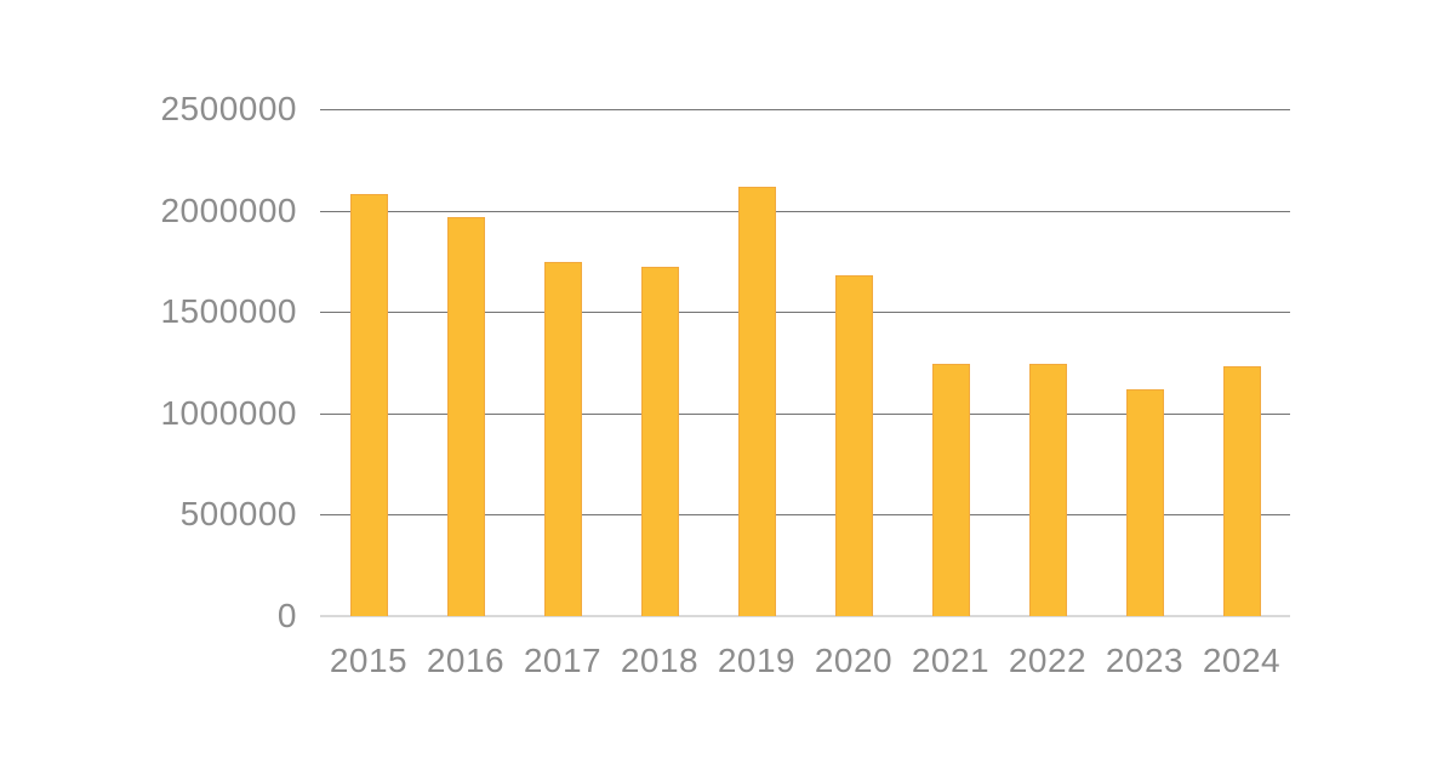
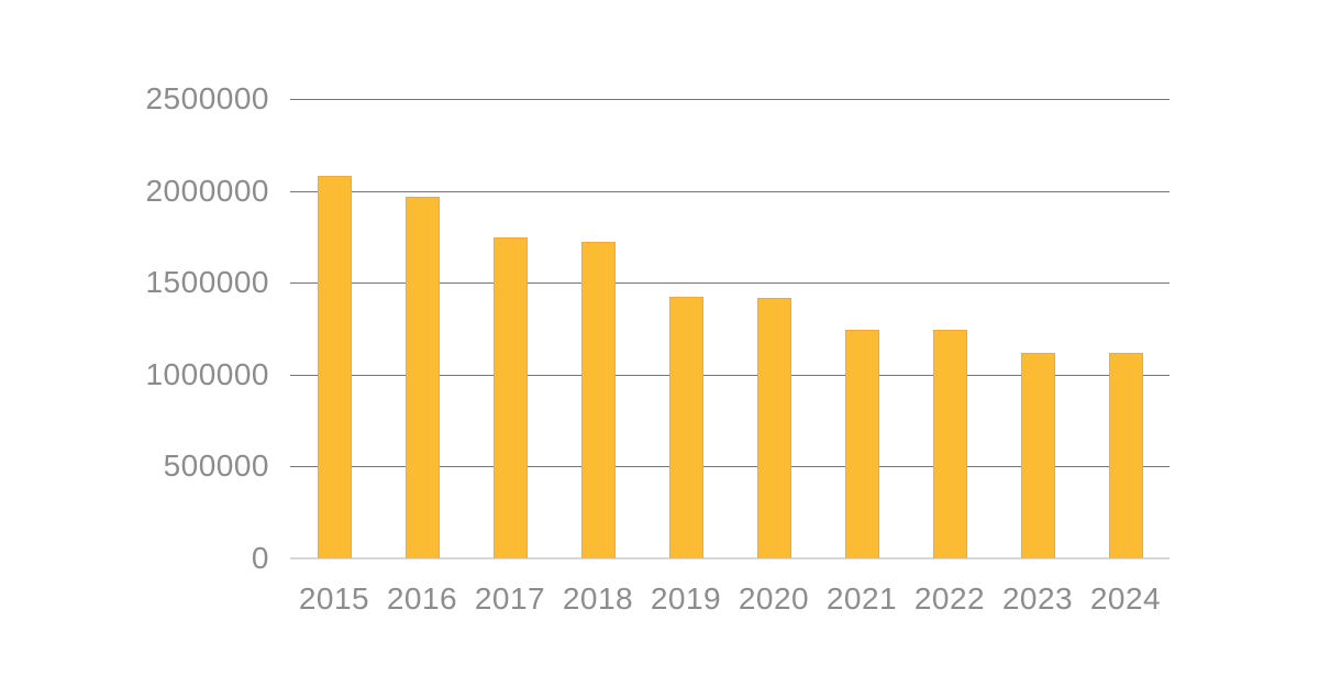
2019: 2120000 -> 1420000
2020: 1680000 -> 1420000
2024: 1230000 -> 1120000
